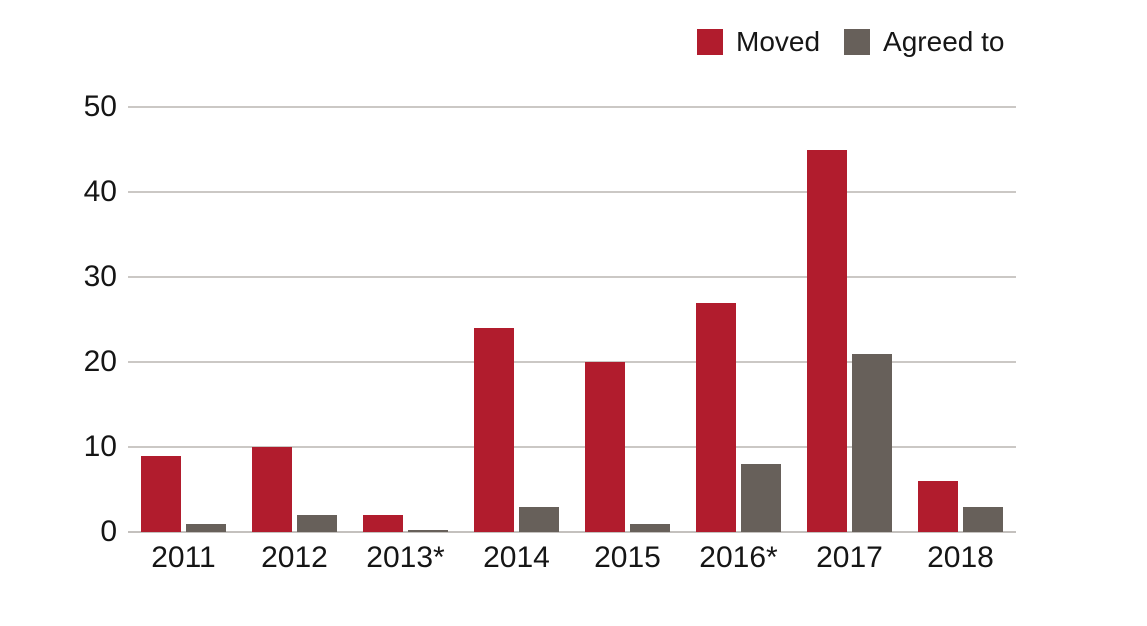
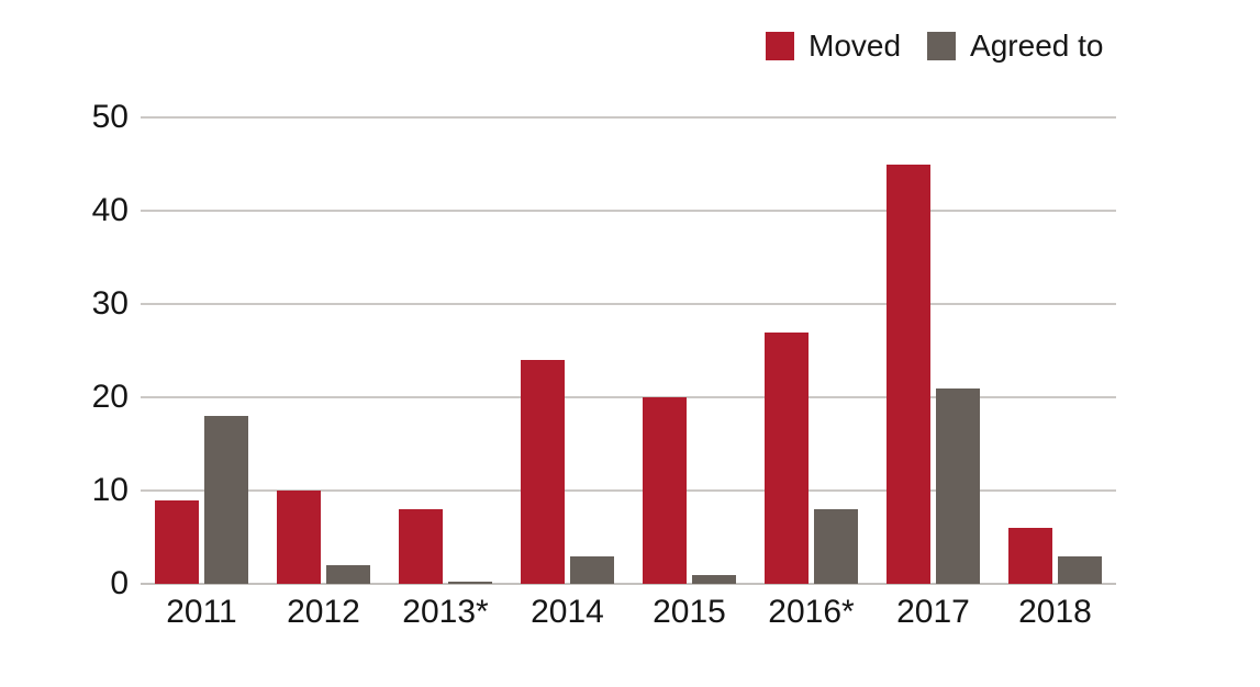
Agreed to/2011: 1 -> 18
Moved/2013*: 2 -> 8
